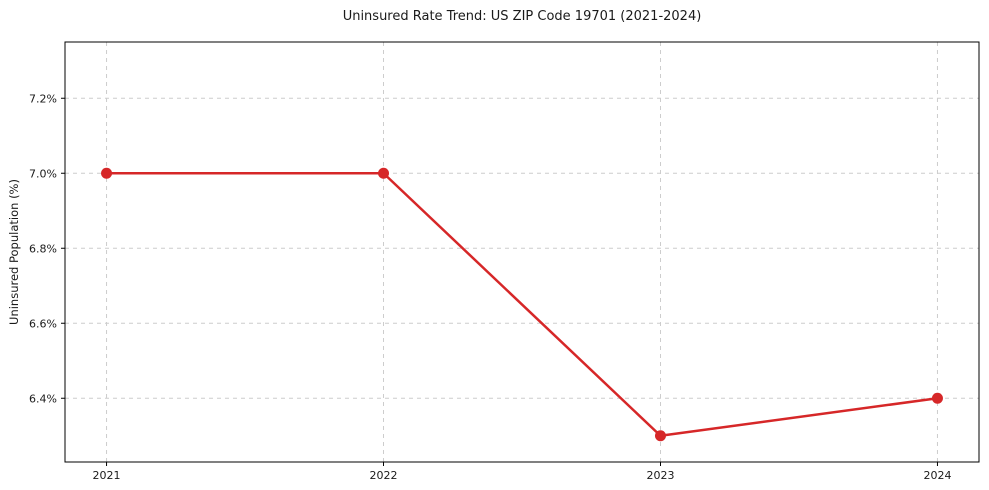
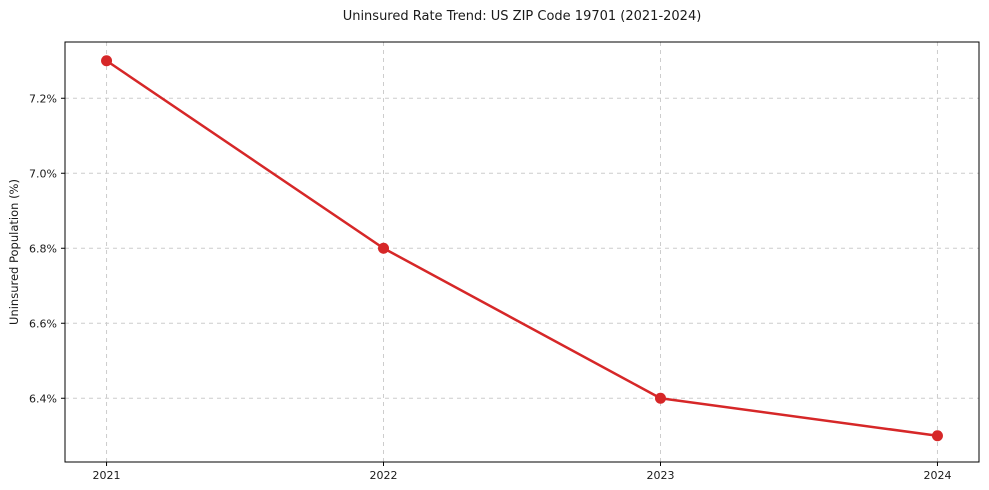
2021: 7.0% -> 7.3%
2022: 7.0% -> 6.8%
2023: 6.3% -> 6.4%
2024: 6.4% -> 6.3%
